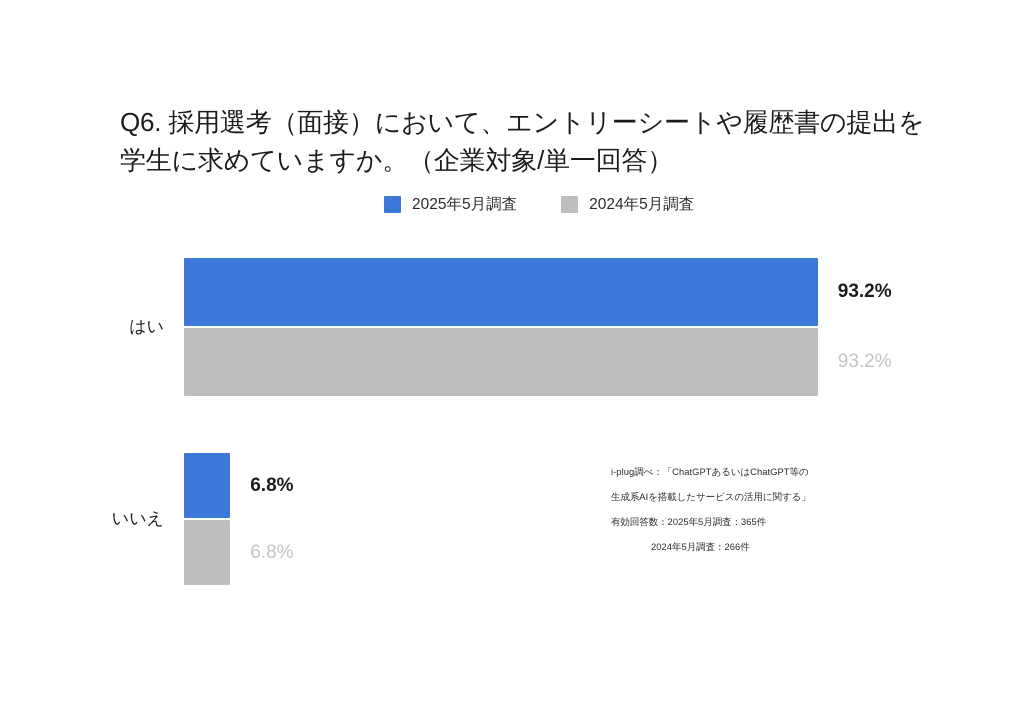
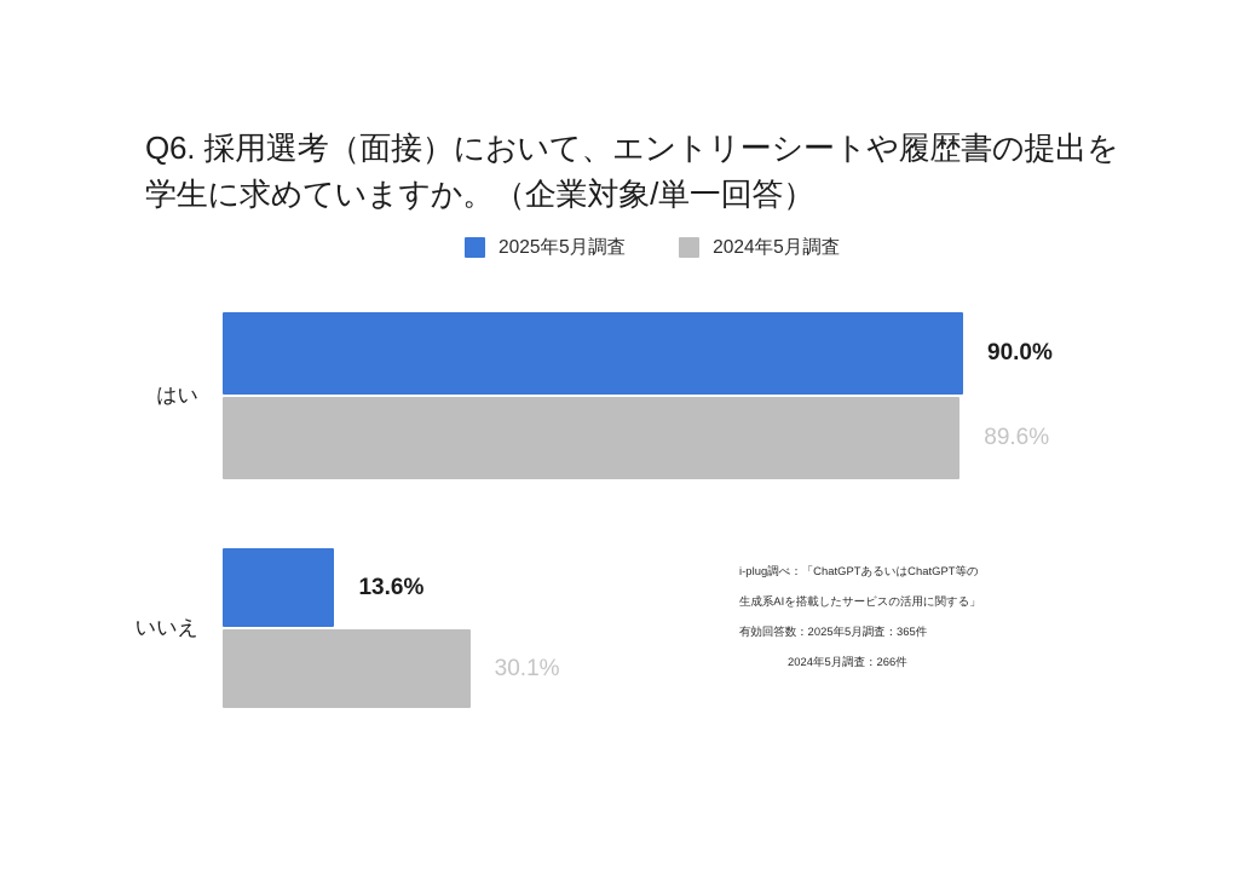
2025年5月調査/はい: 93.2% -> 90.0%
2024年5月調査/はい: 93.2% -> 89.6%
2025年5月調査/いいえ: 6.8% -> 13.6%
2024年5月調査/いいえ: 6.8% -> 30.1%
